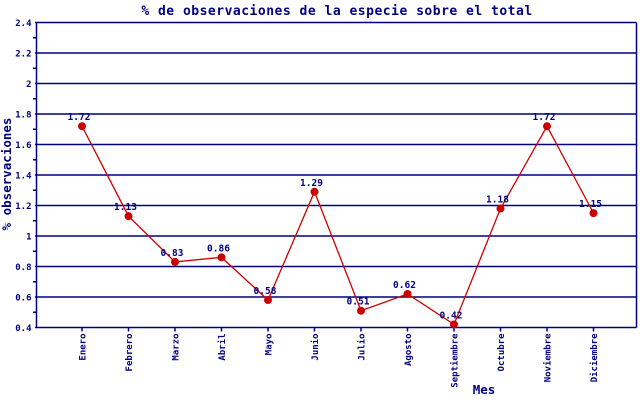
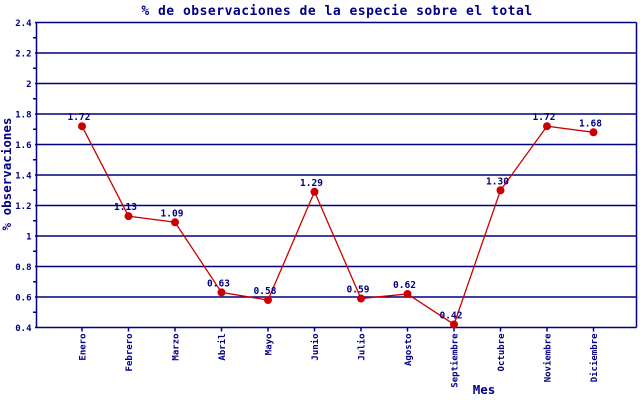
Marzo: 0.83 -> 1.09
Abril: 0.86 -> 0.63
Julio: 0.51 -> 0.59
Octubre: 1.18 -> 1.30
Diciembre: 1.15 -> 1.68
